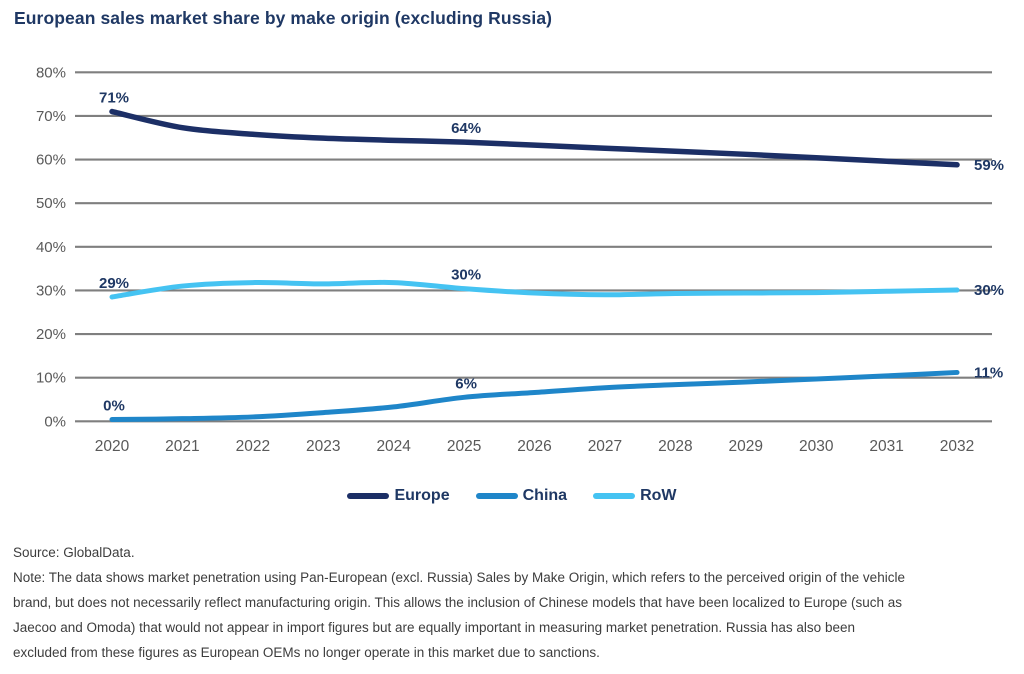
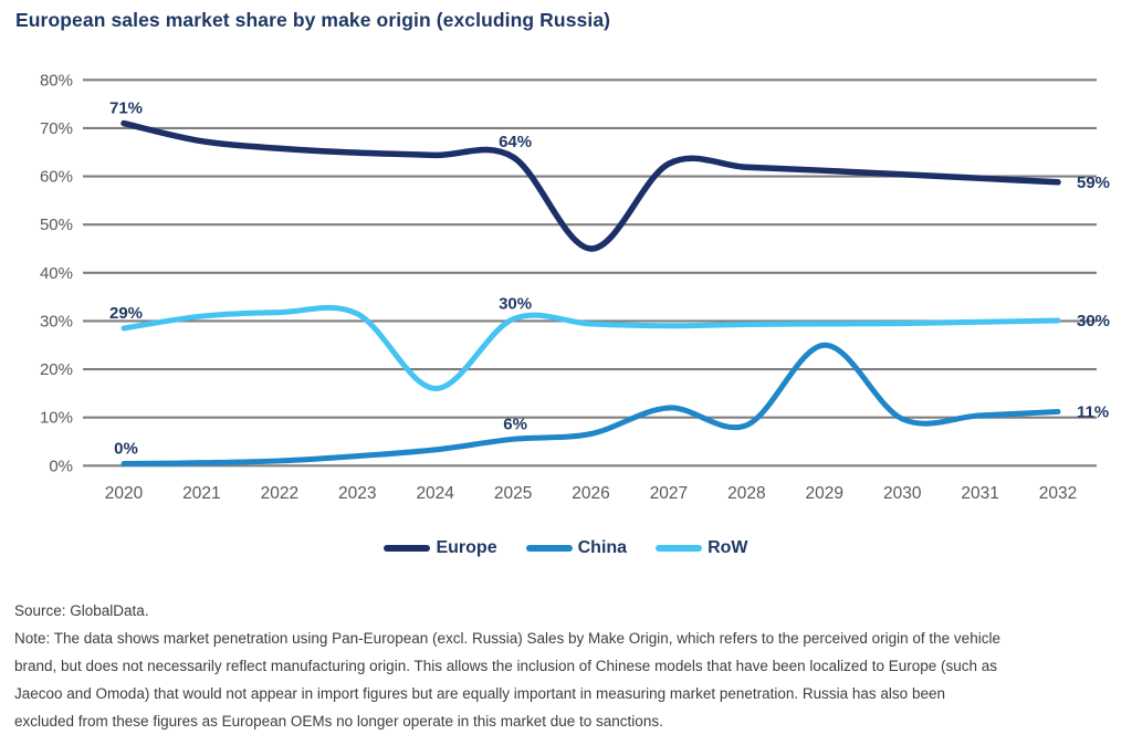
RoW/2024: 32% -> 16%
Europe/2026: 63% -> 45%
China/2027: 8% -> 12%
China/2029: 9% -> 25%
